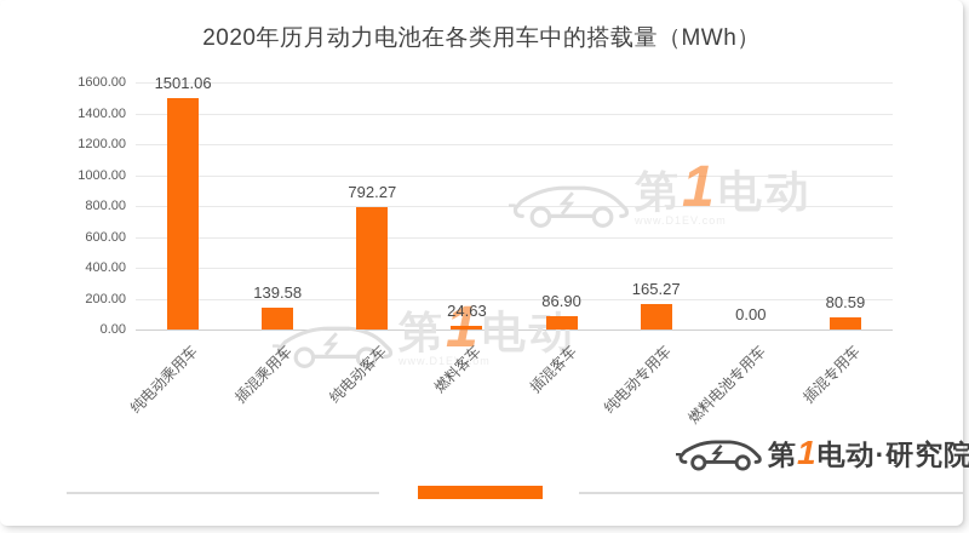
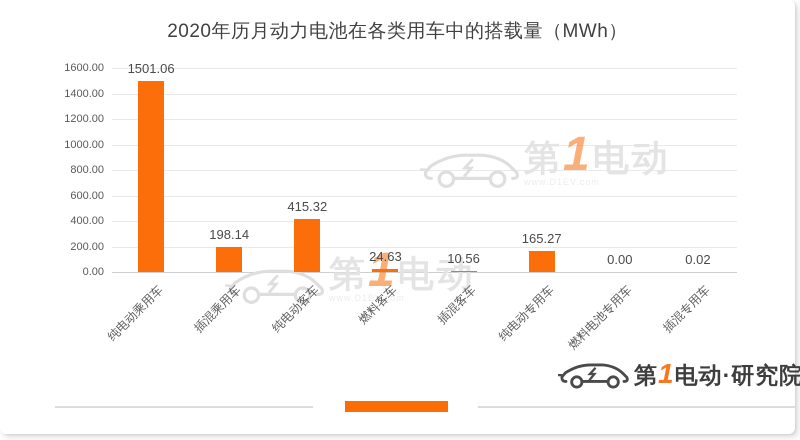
插混乘用车: 139.58 -> 198.14
纯电动客车: 792.27 -> 415.32
插混客车: 86.90 -> 10.56
插混专用车: 80.59 -> 0.02
